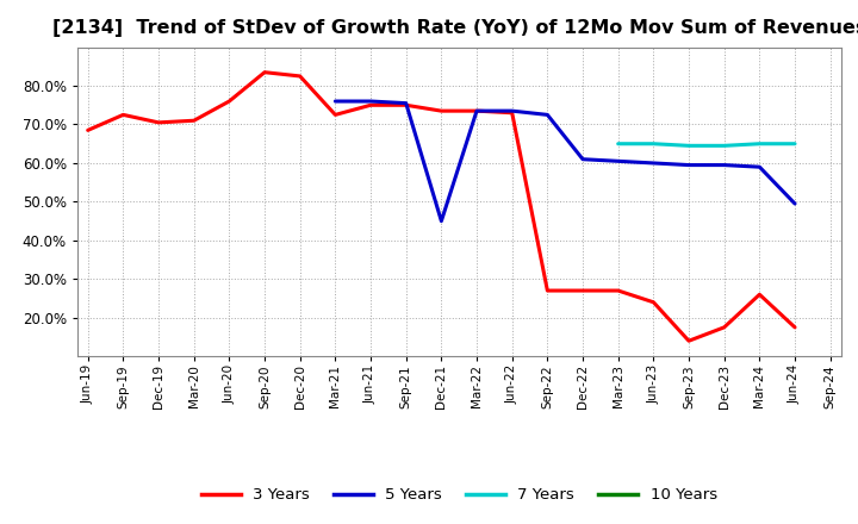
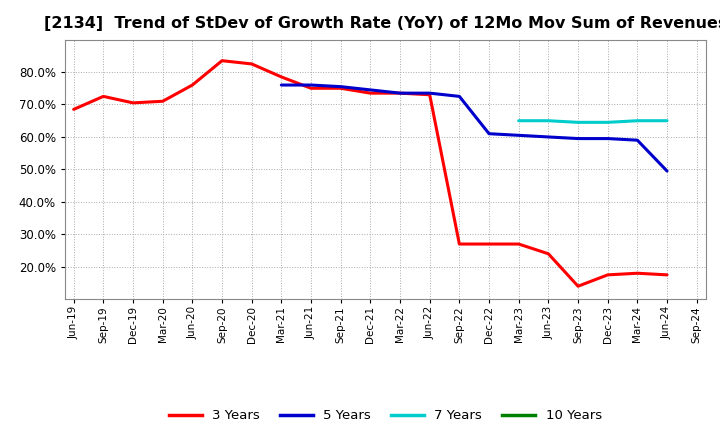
3 Years/Mar-21: 72.5% -> 78.5%
5 Years/Dec-21: 45.0% -> 74.5%
3 Years/Mar-24: 26.0% -> 18.0%
